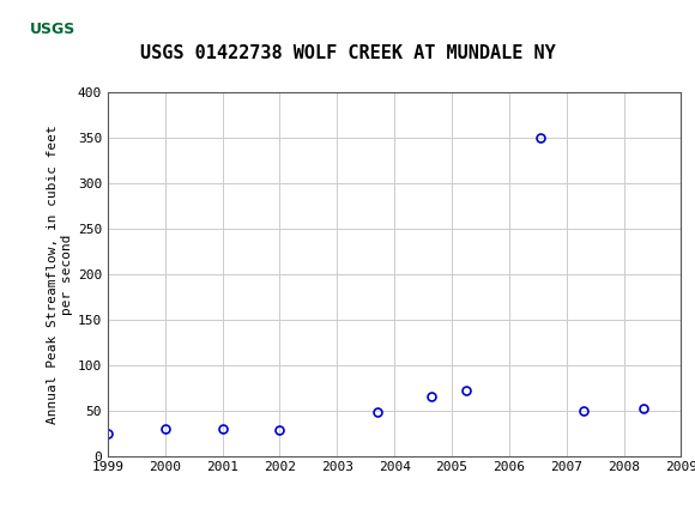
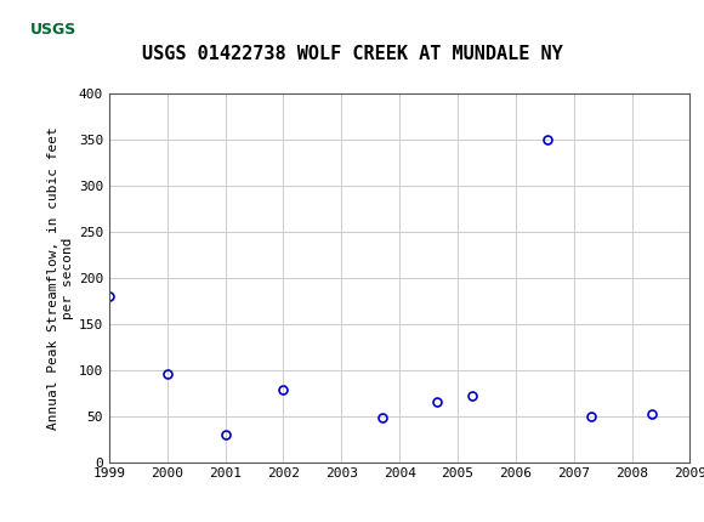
1999: 25 -> 180
2000: 30 -> 96
2002: 28 -> 78
